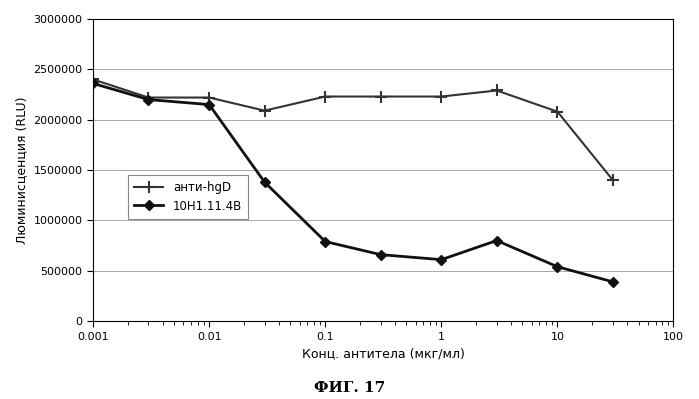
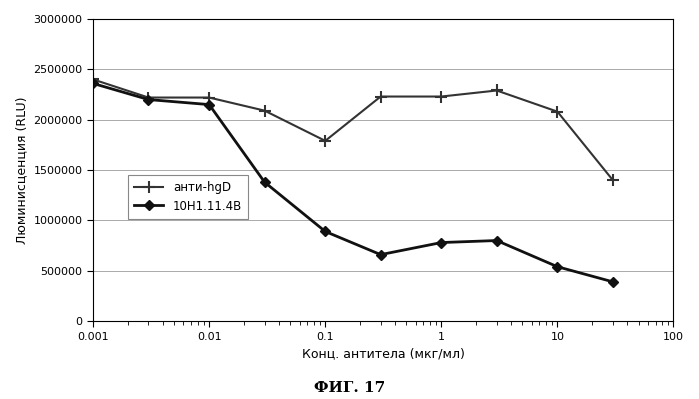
анти-hgD/0.1: 2230000 -> 1790000
10H1.11.4B/0.1: 790000 -> 890000
10H1.11.4B/1: 610000 -> 780000
